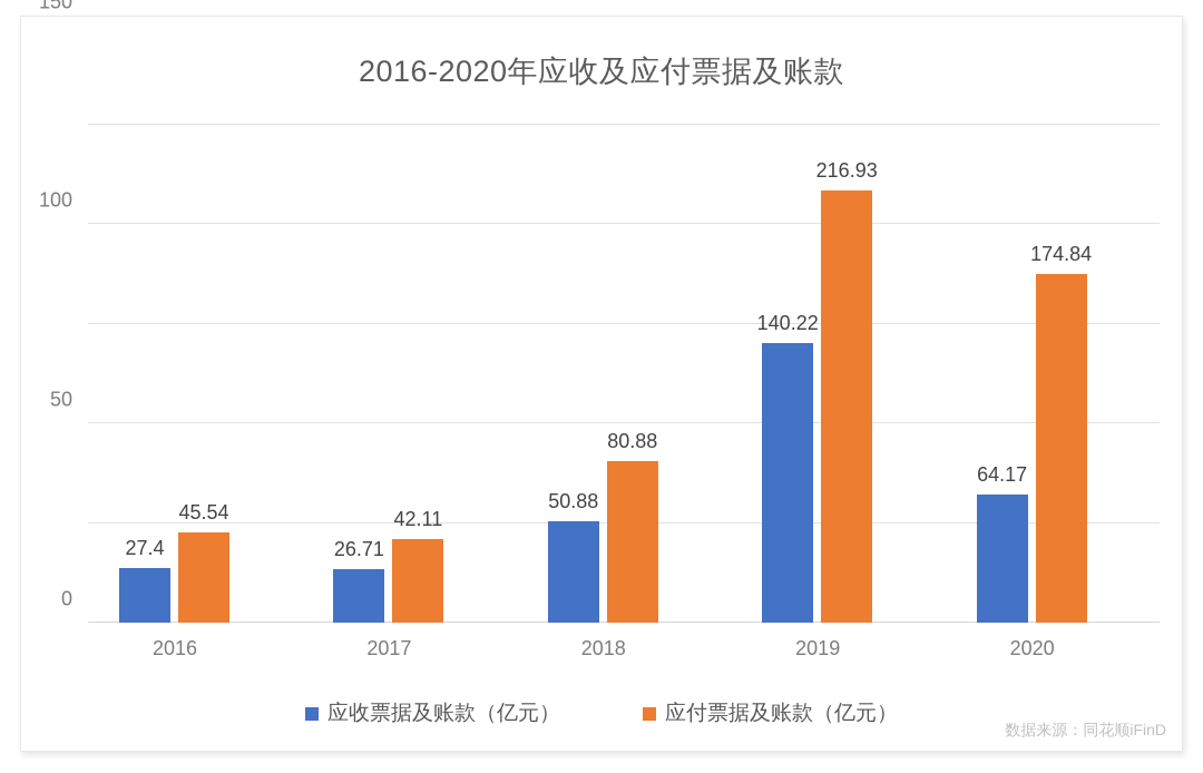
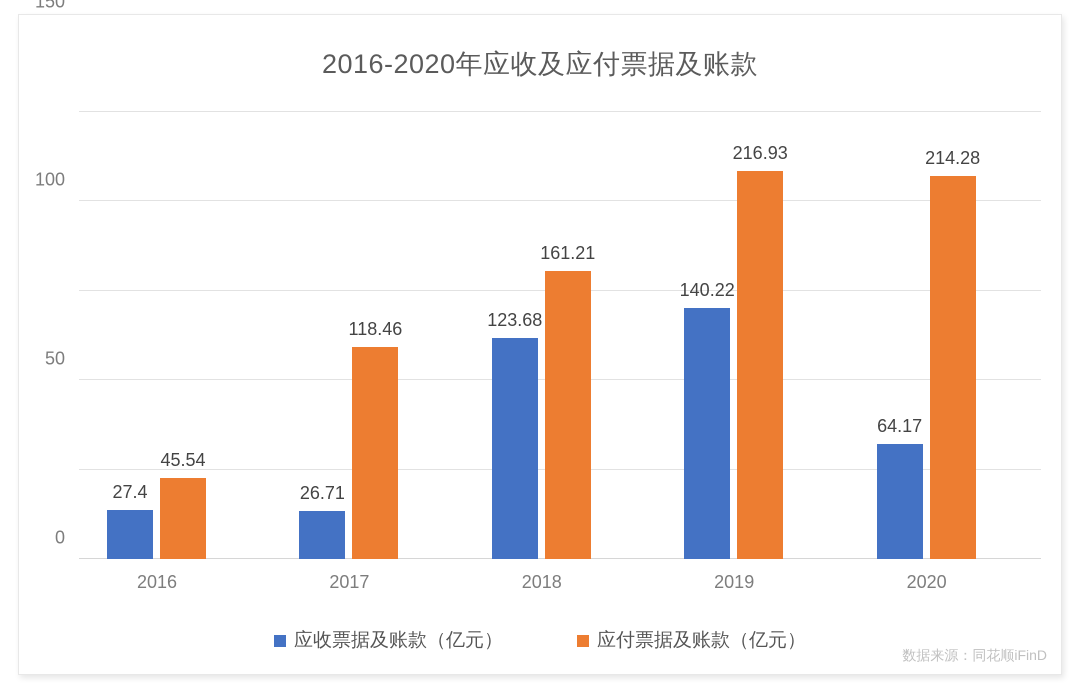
应付票据及账款（亿元）/2017: 42.11 -> 118.46
应收票据及账款（亿元）/2018: 50.88 -> 123.68
应付票据及账款（亿元）/2018: 80.88 -> 161.21
应付票据及账款（亿元）/2020: 174.84 -> 214.28
